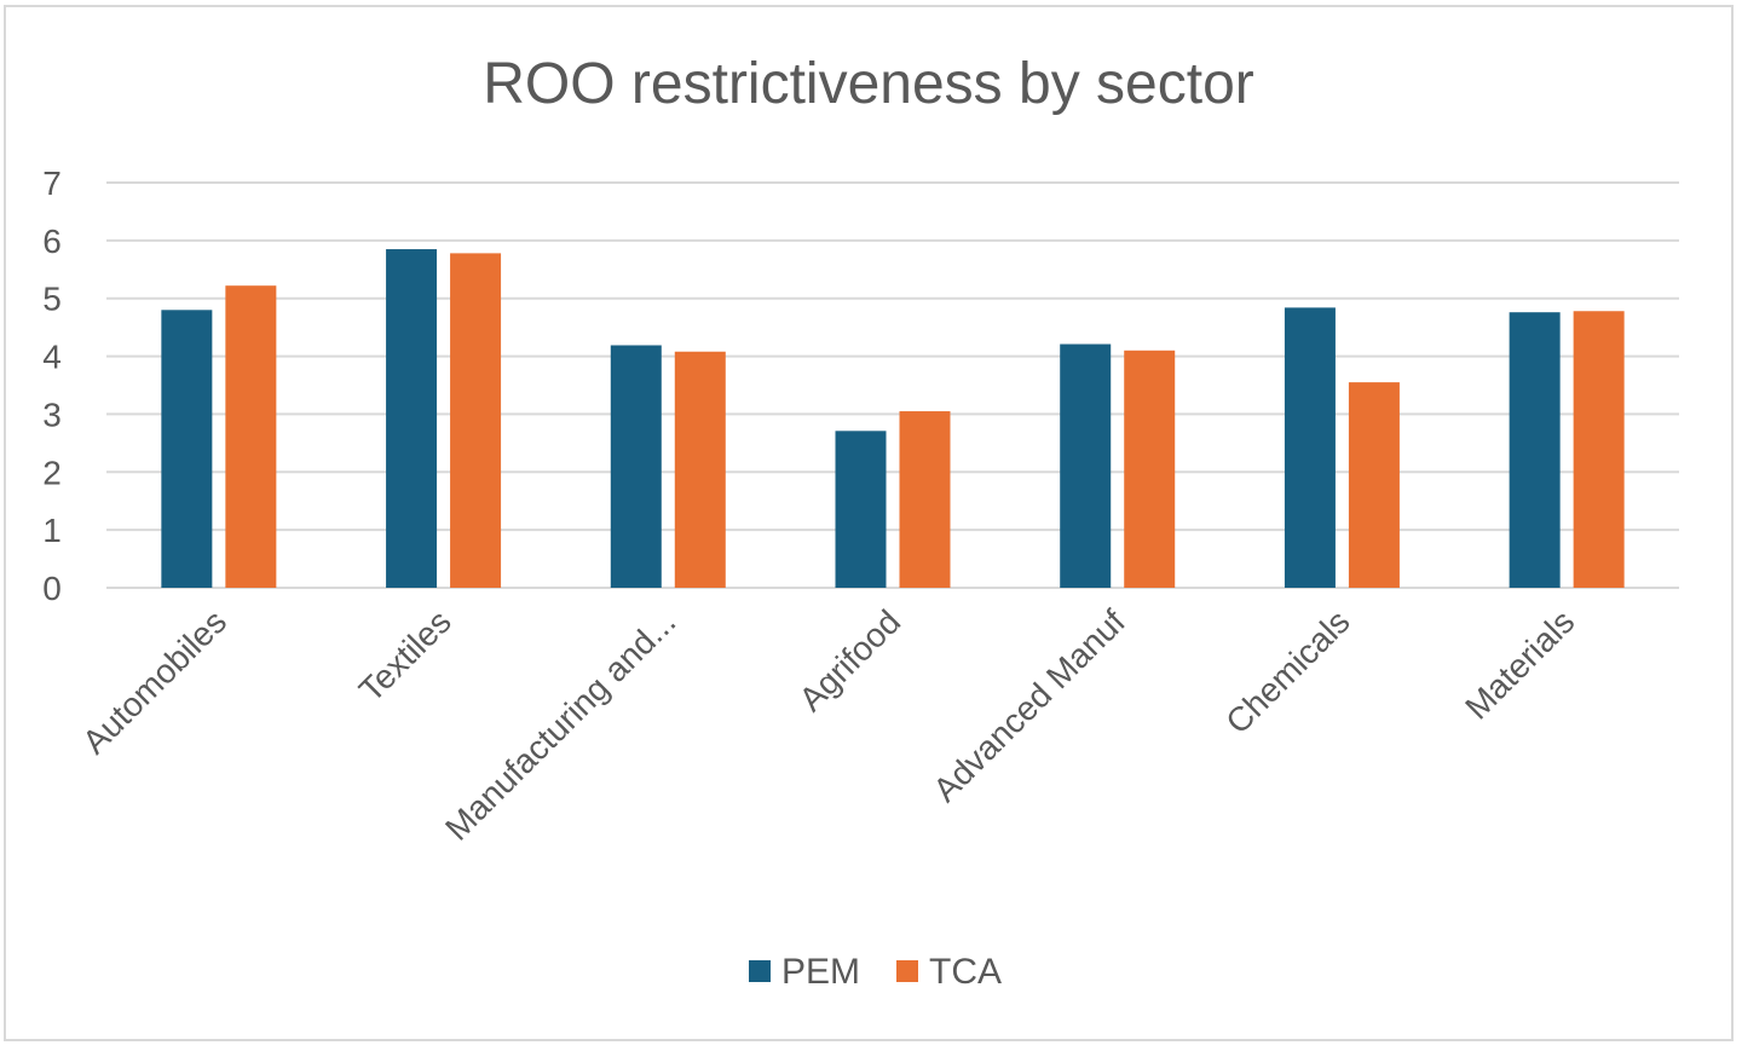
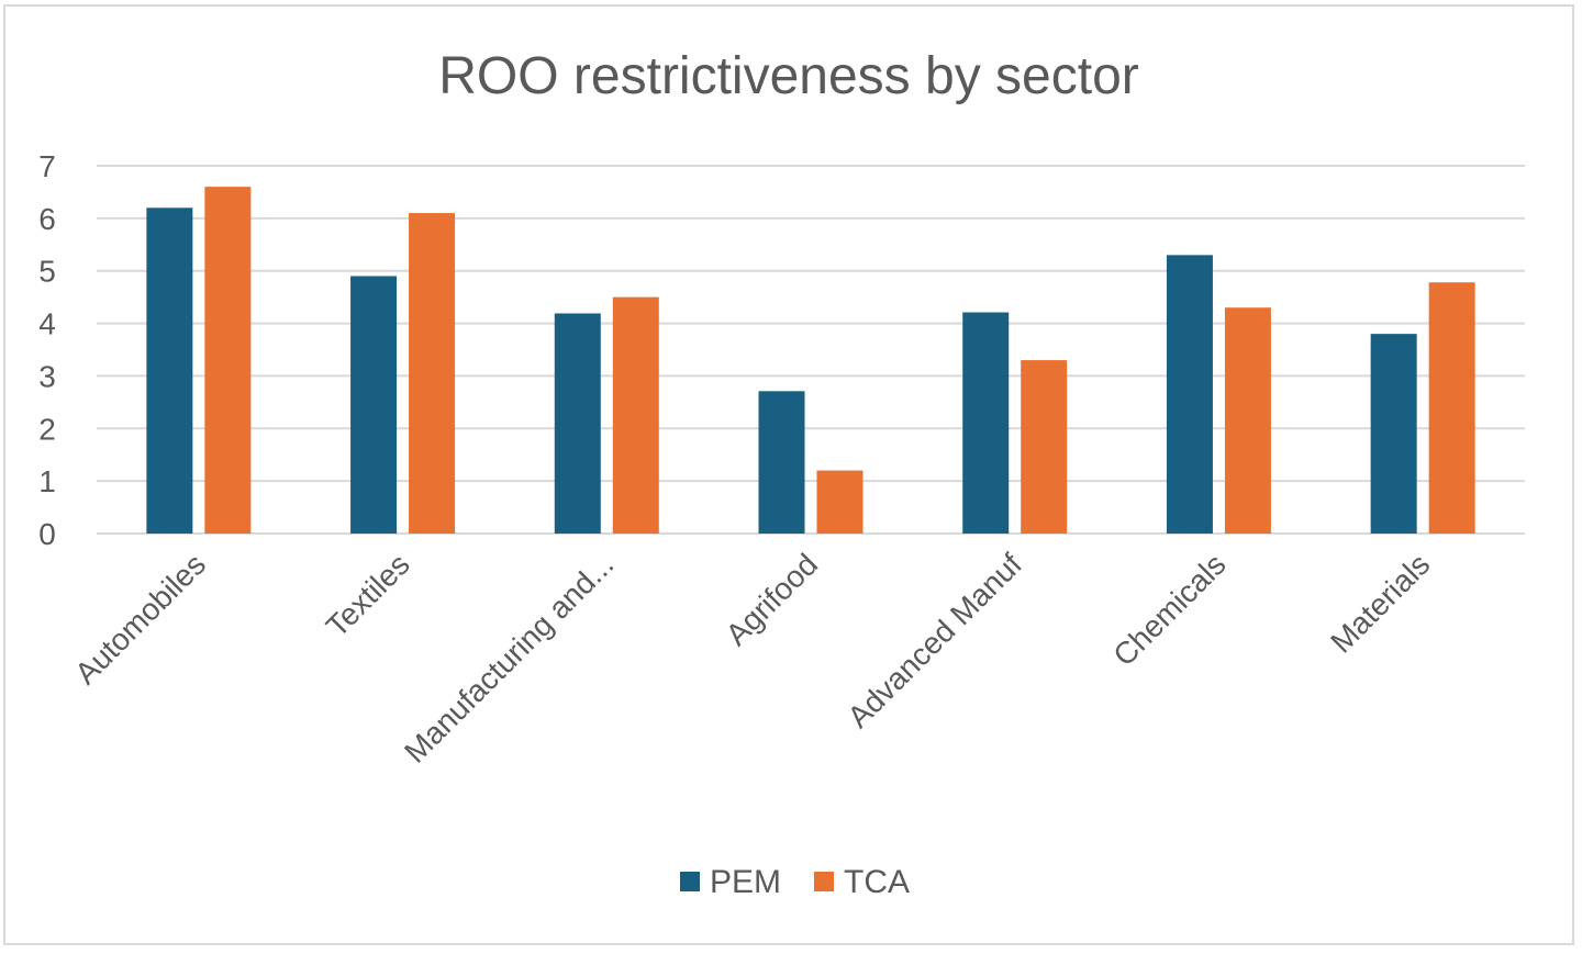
PEM/Automobiles: 4.8 -> 6.2
TCA/Automobiles: 5.2 -> 6.6
PEM/Textiles: 5.8 -> 4.9
TCA/Textiles: 5.8 -> 6.1
TCA/Manufacturing and...: 4.1 -> 4.5
TCA/Agrifood: 3.0 -> 1.2
TCA/Advanced Manuf: 4.1 -> 3.3
PEM/Chemicals: 4.8 -> 5.3
TCA/Chemicals: 3.5 -> 4.3
PEM/Materials: 4.8 -> 3.8
